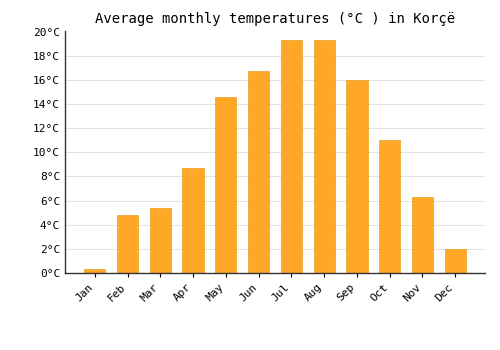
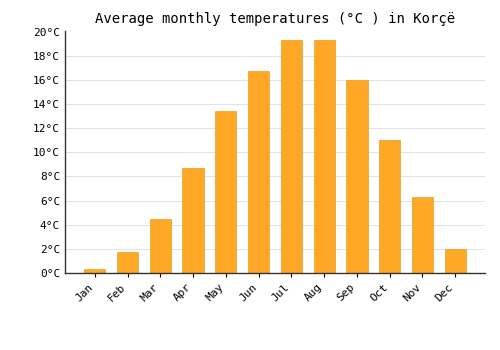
Feb: 4.8°C -> 1.7°C
Mar: 5.4°C -> 4.5°C
May: 14.6°C -> 13.4°C
